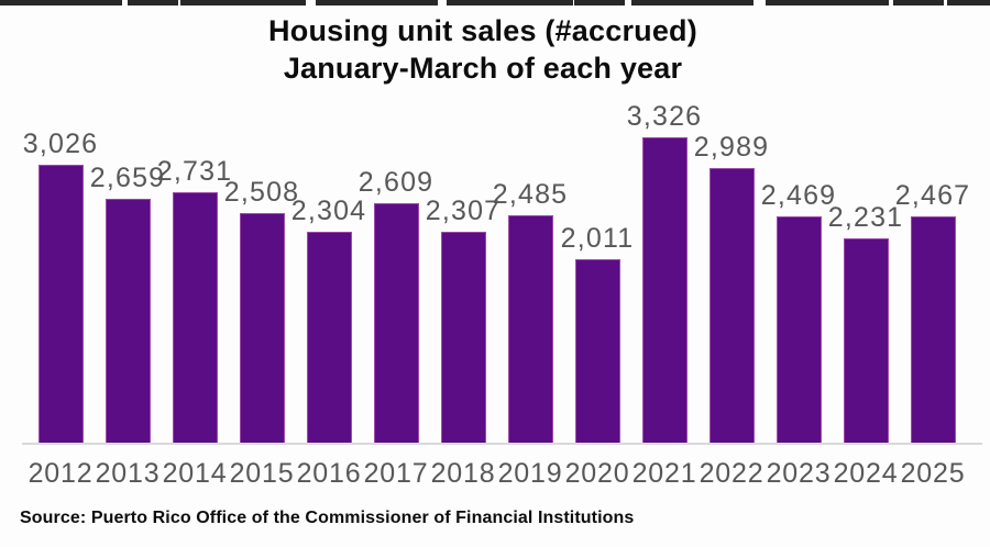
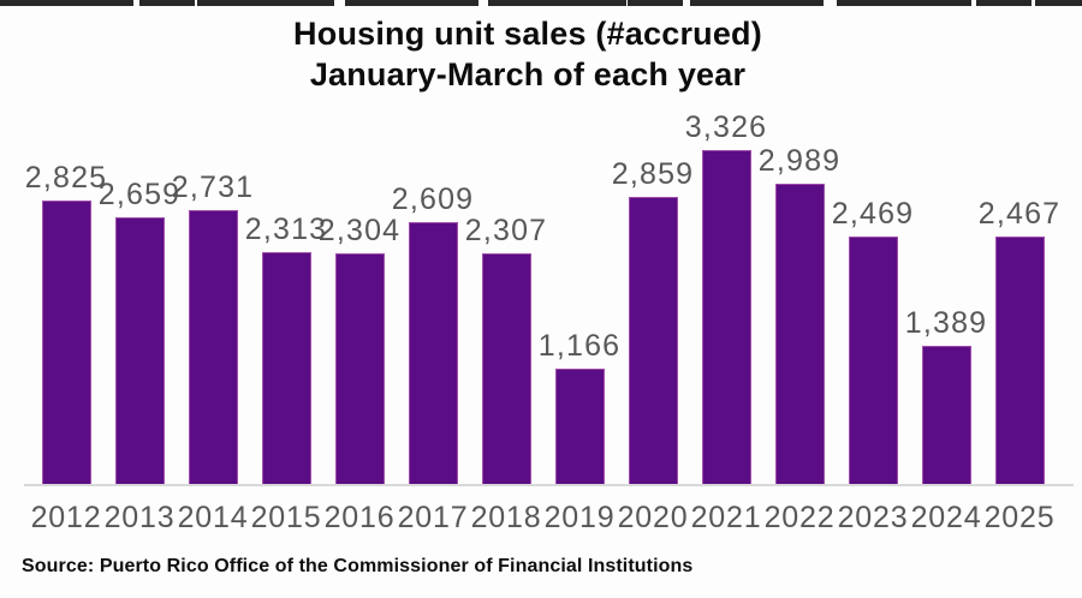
2012: 3,026 -> 2,825
2015: 2,508 -> 2,313
2019: 2,485 -> 1,166
2020: 2,011 -> 2,859
2024: 2,231 -> 1,389
